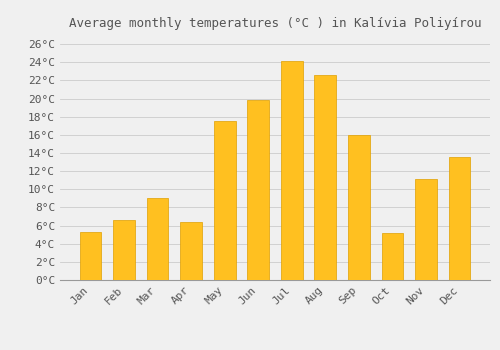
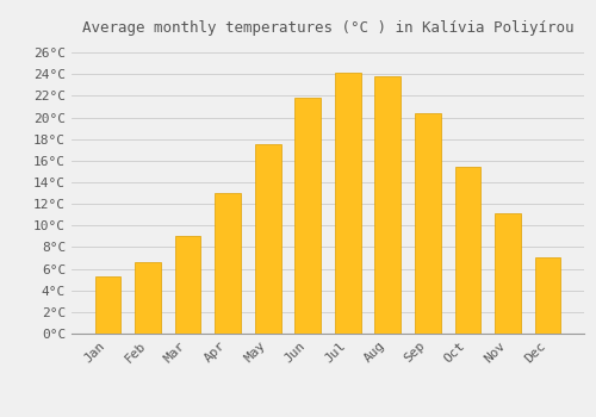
Apr: 6.4°C -> 13.0°C
Jun: 19.8°C -> 21.8°C
Aug: 22.6°C -> 23.8°C
Sep: 16.0°C -> 20.4°C
Oct: 5.2°C -> 15.4°C
Dec: 13.6°C -> 7.0°C
